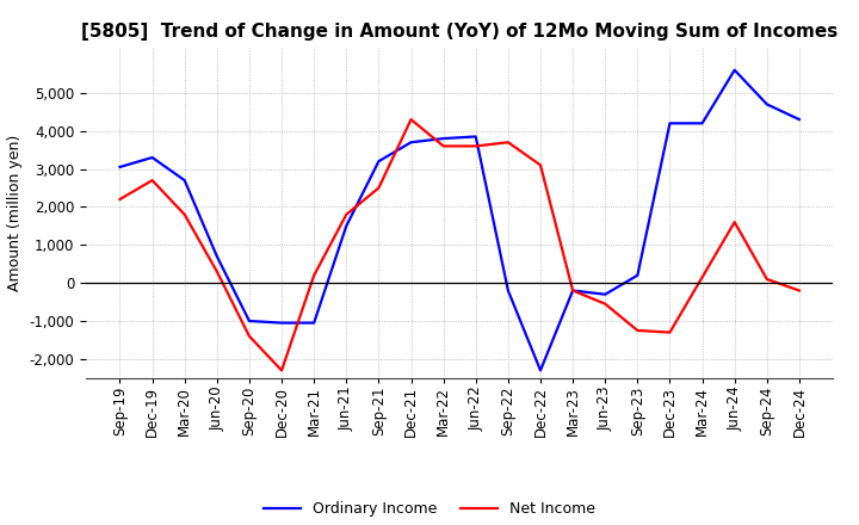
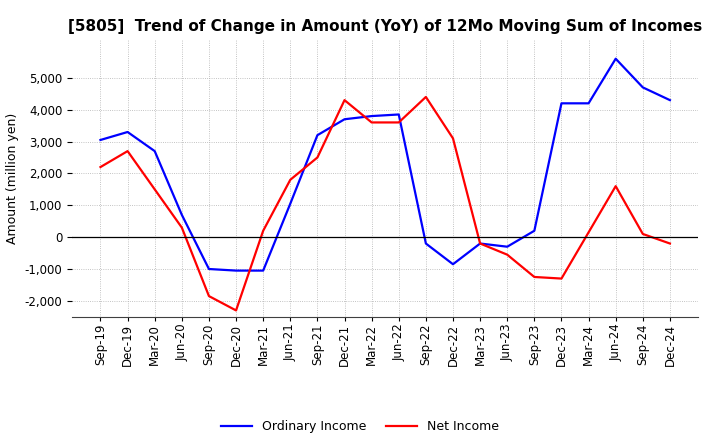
Net Income/Mar-20: 1,800 -> 1,500
Net Income/Sep-20: -1,400 -> -1,850
Ordinary Income/Jun-21: 1,500 -> 1,050
Net Income/Sep-22: 3,700 -> 4,400
Ordinary Income/Dec-22: -2,300 -> -850
